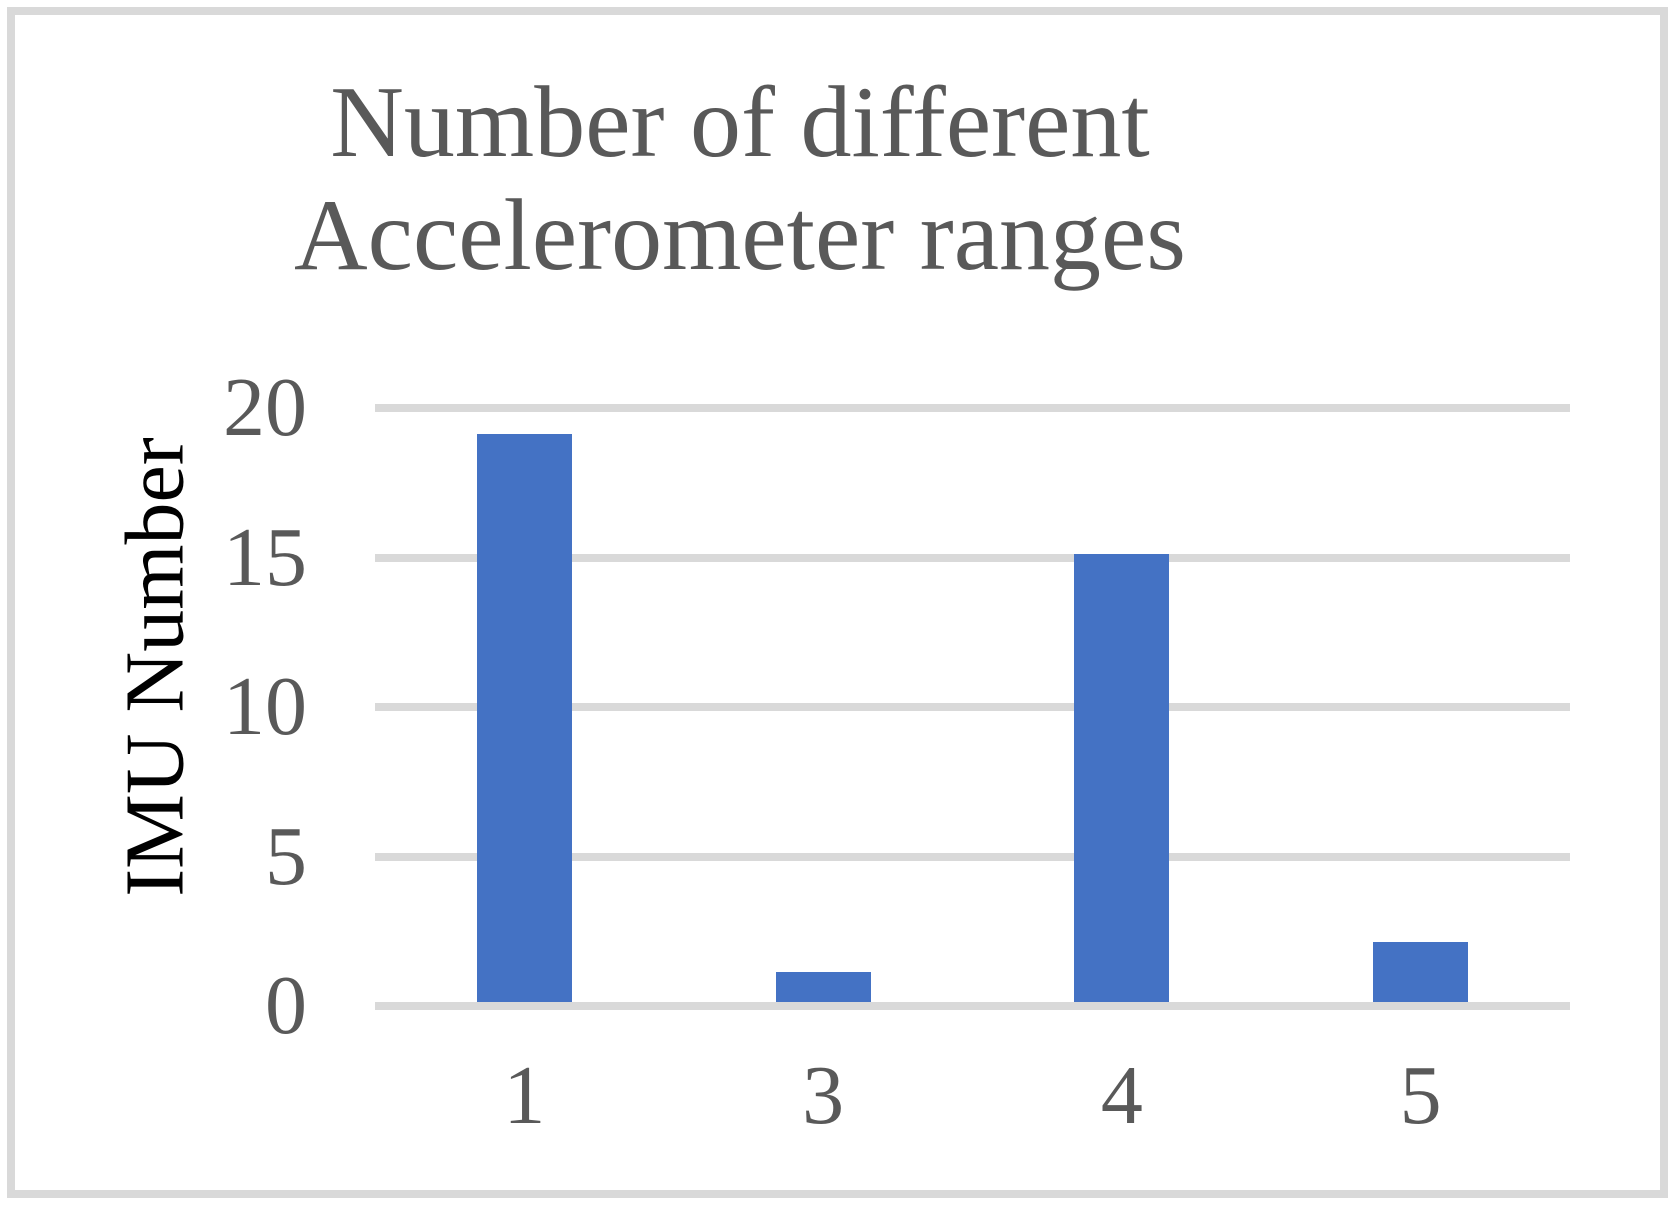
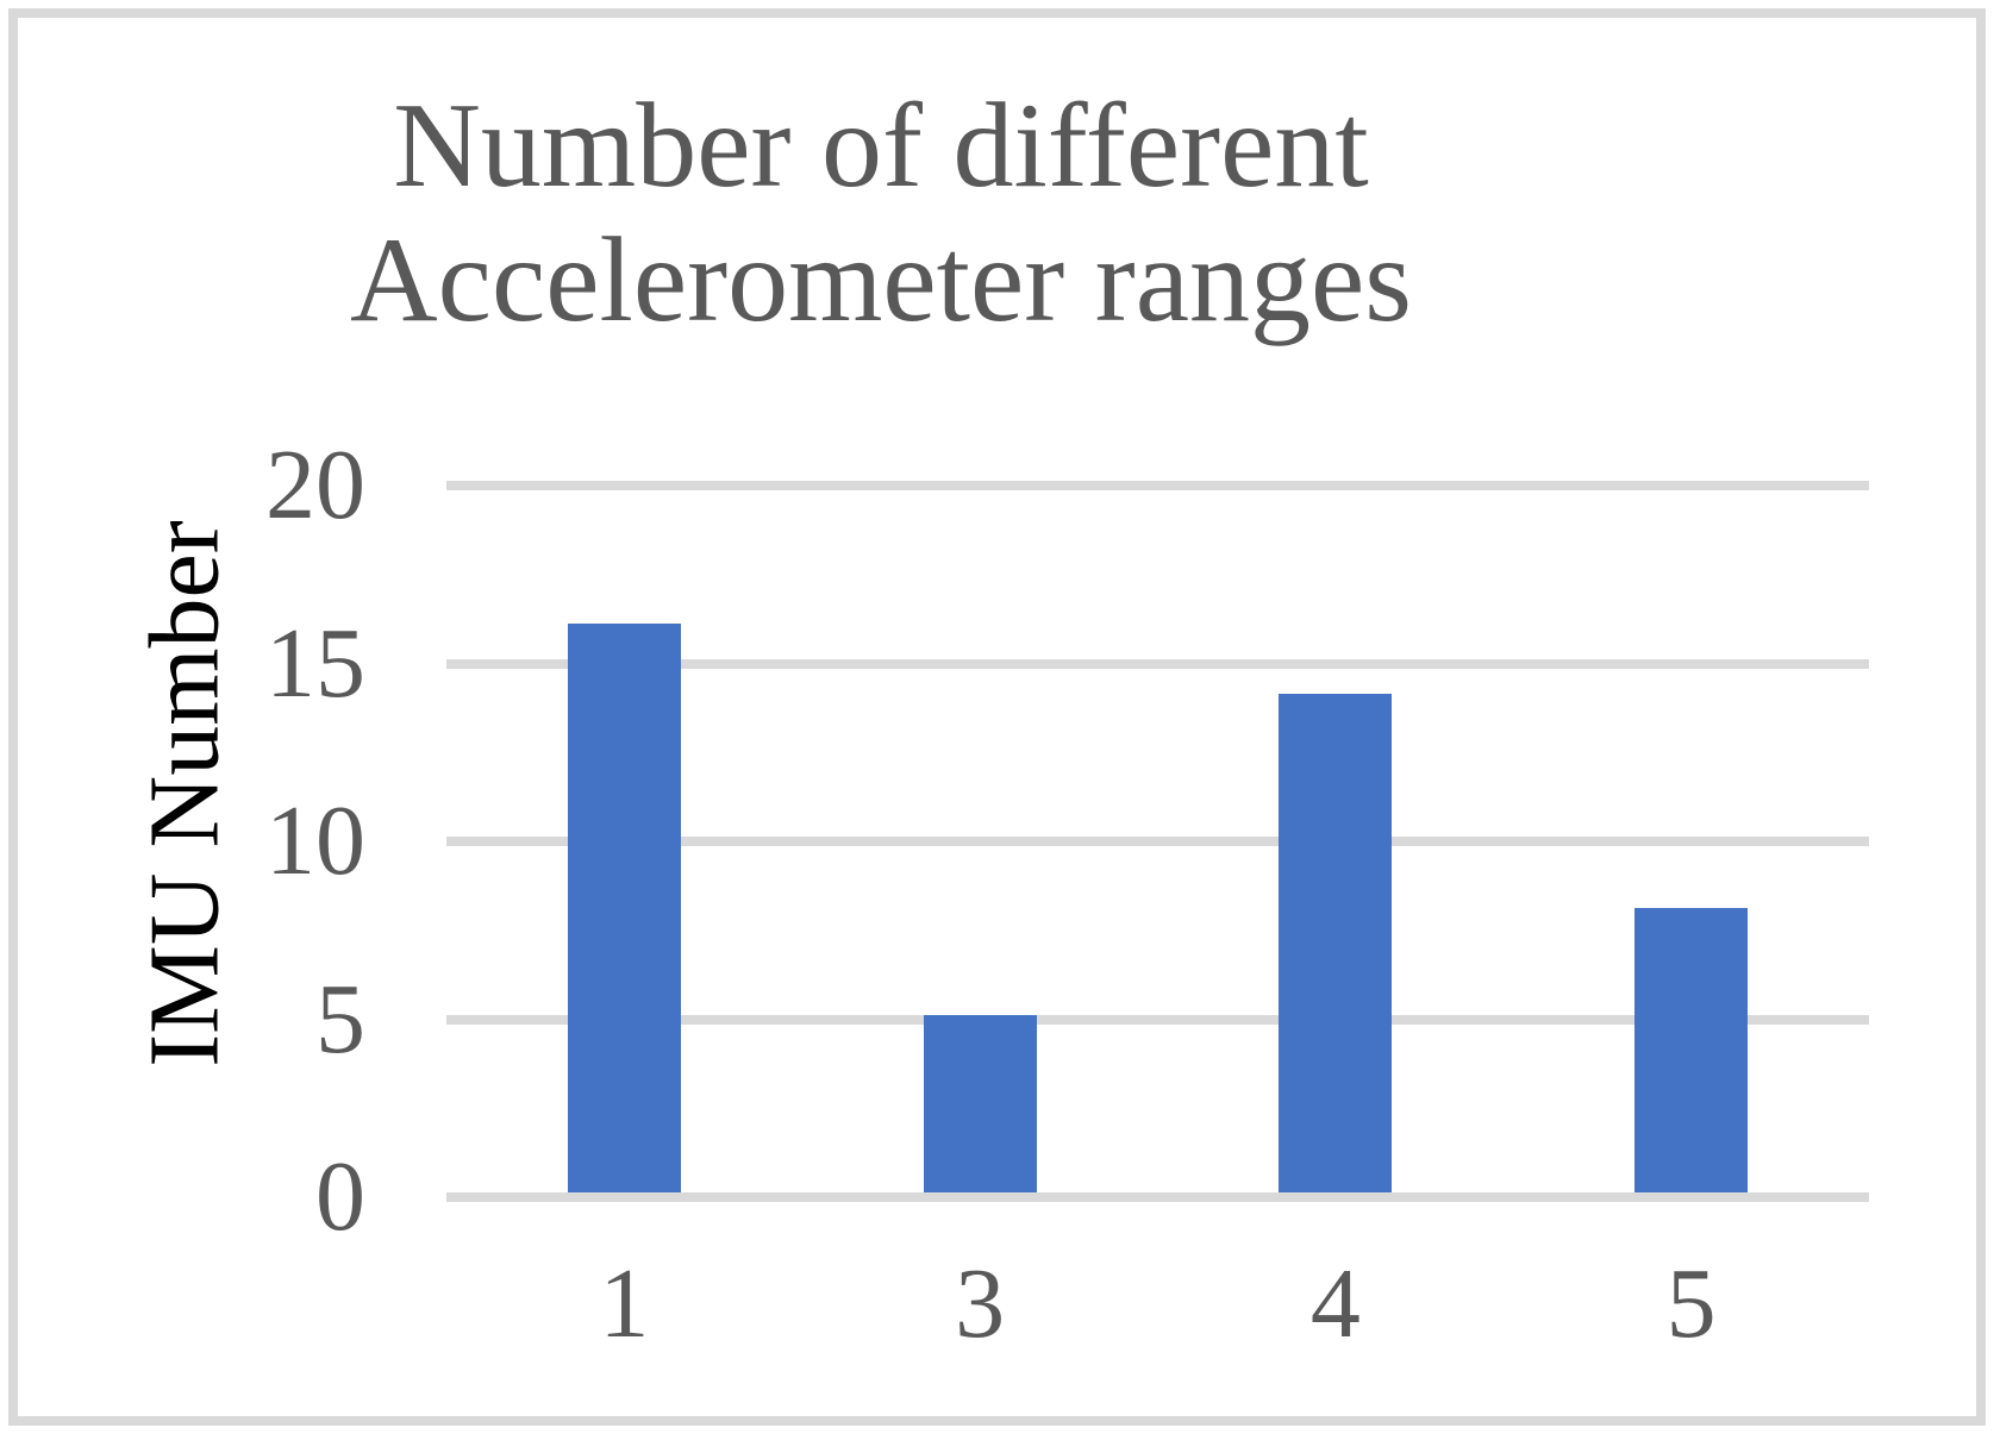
1: 19 -> 16
3: 1 -> 5
4: 15 -> 14
5: 2 -> 8
